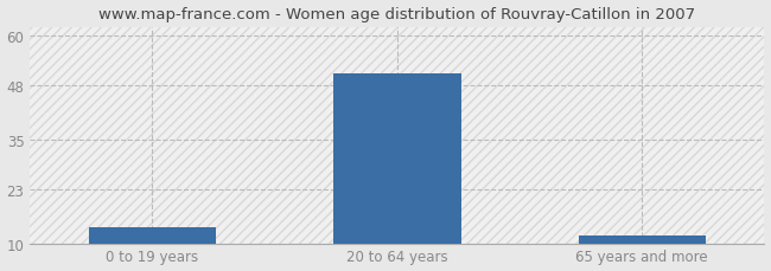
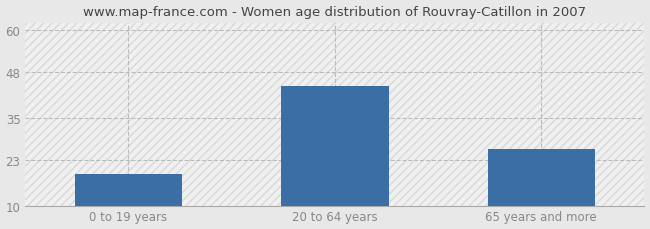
0 to 19 years: 14 -> 19
20 to 64 years: 51 -> 44
65 years and more: 12 -> 26
